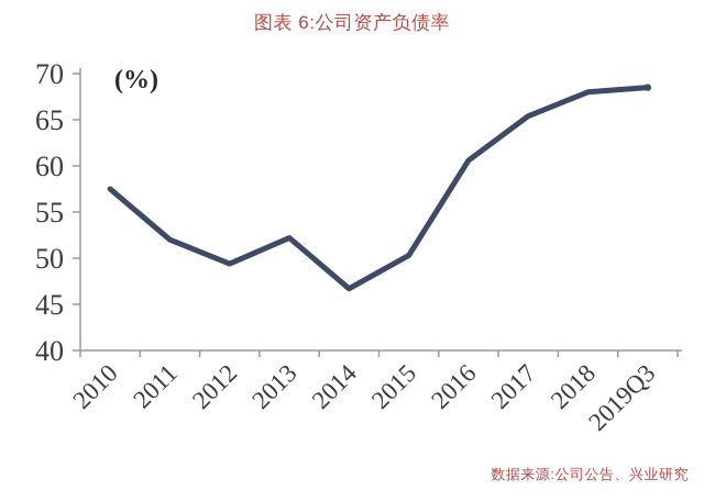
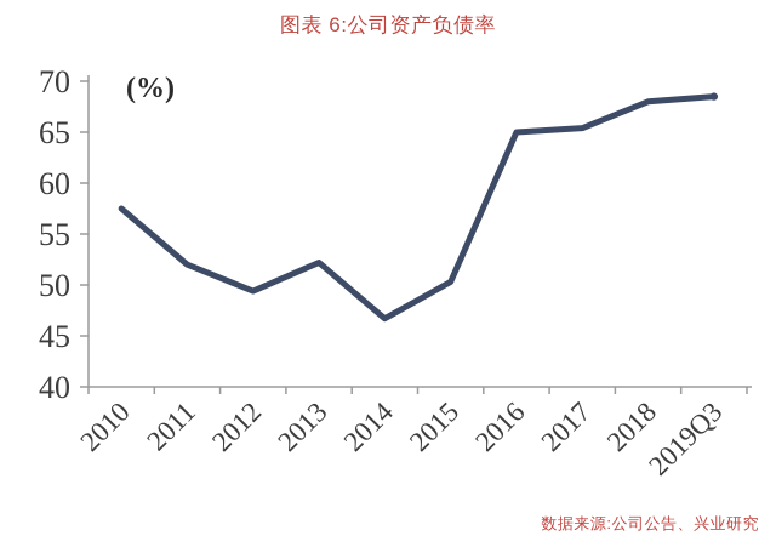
2016: 61 -> 65
